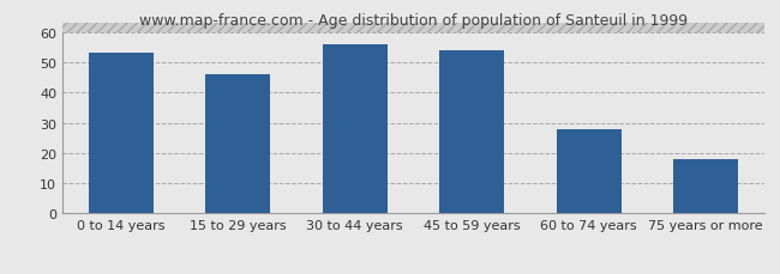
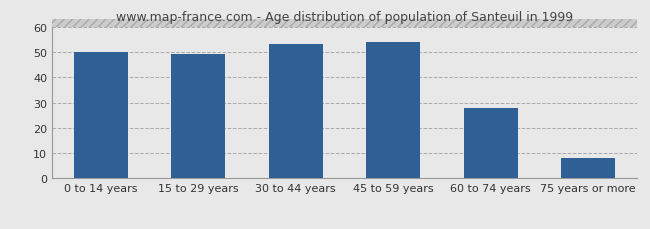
0 to 14 years: 53 -> 50
15 to 29 years: 46 -> 49
30 to 44 years: 56 -> 53
75 years or more: 18 -> 8
